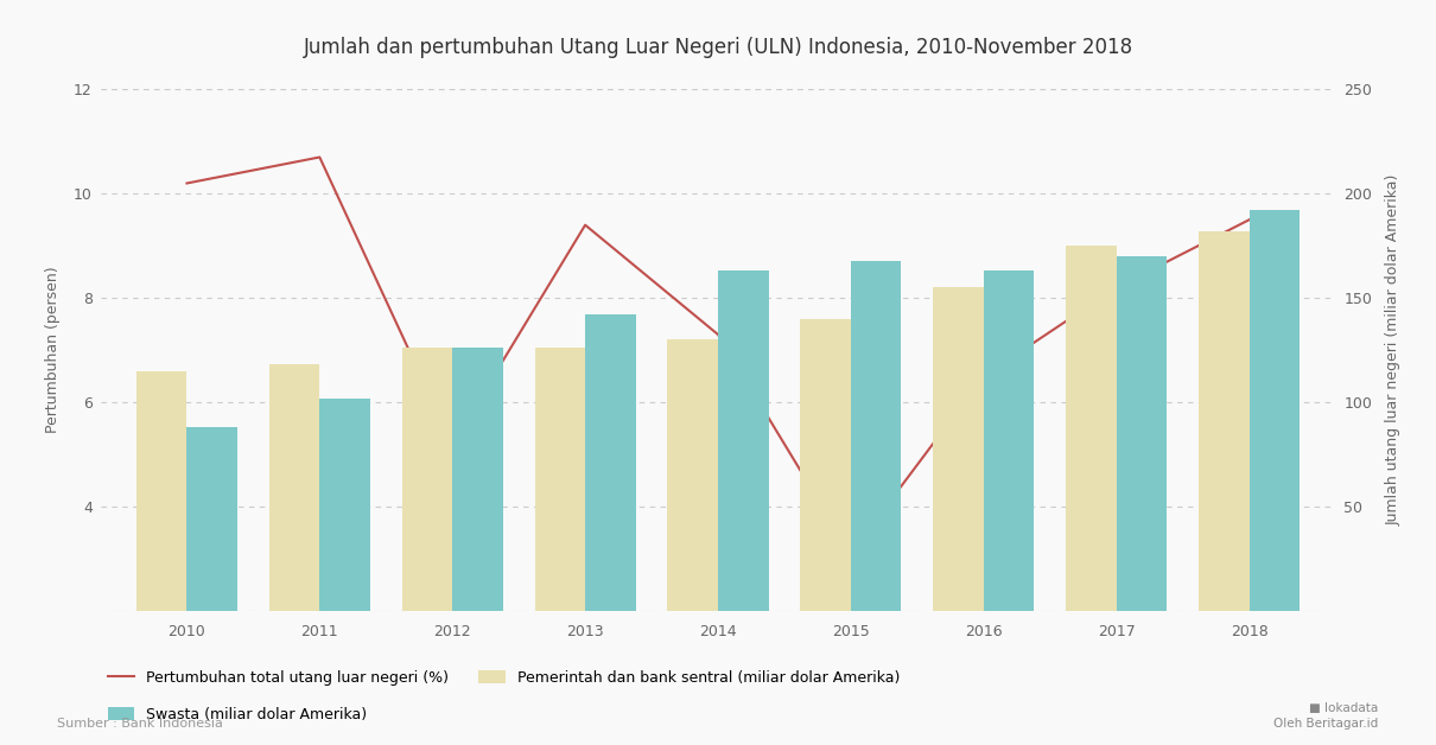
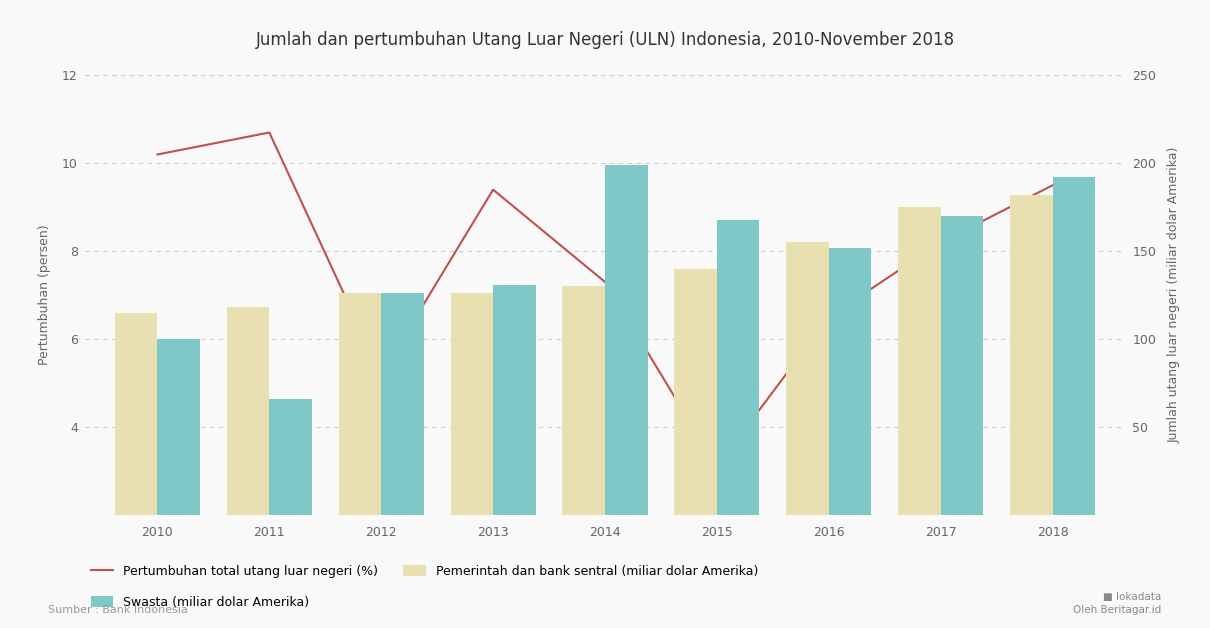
Swasta (miliar dolar Amerika)/2010: 88 -> 100
Swasta (miliar dolar Amerika)/2011: 102 -> 66
Swasta (miliar dolar Amerika)/2013: 142 -> 131
Swasta (miliar dolar Amerika)/2014: 163 -> 199
Swasta (miliar dolar Amerika)/2016: 163 -> 152
